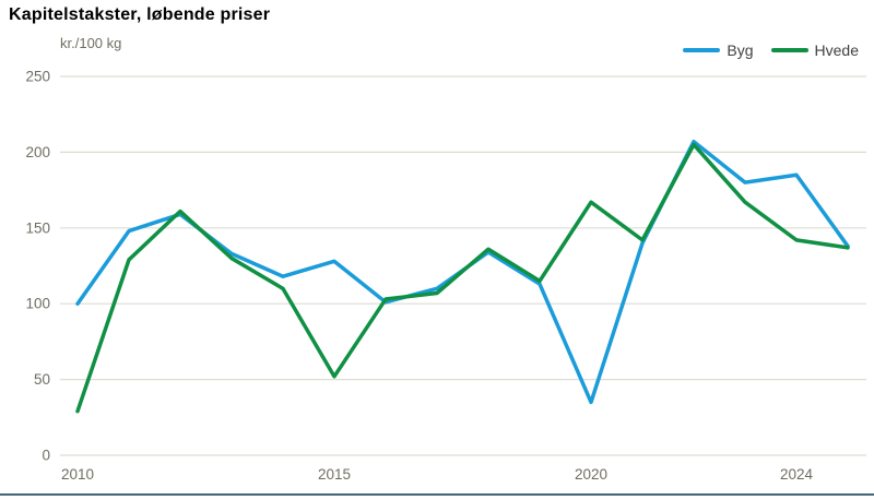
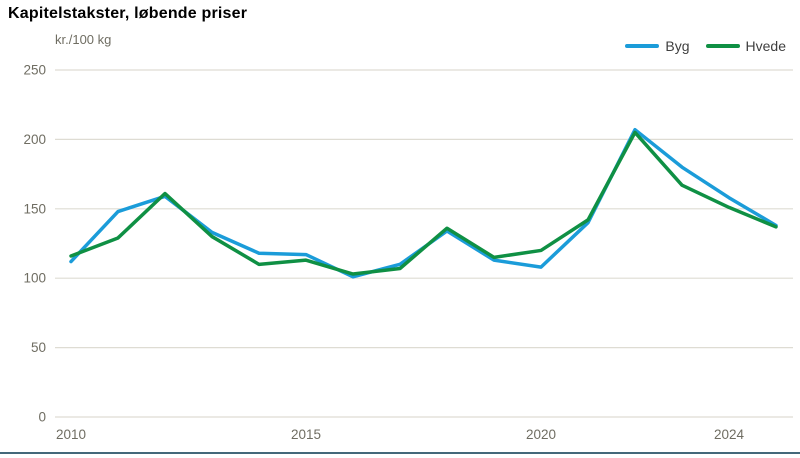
Byg/2010: 100 -> 112
Hvede/2010: 29 -> 116
Byg/2015: 128 -> 117
Hvede/2015: 52 -> 113
Byg/2020: 35 -> 108
Hvede/2020: 167 -> 120
Byg/2024: 185 -> 158
Hvede/2024: 142 -> 151
